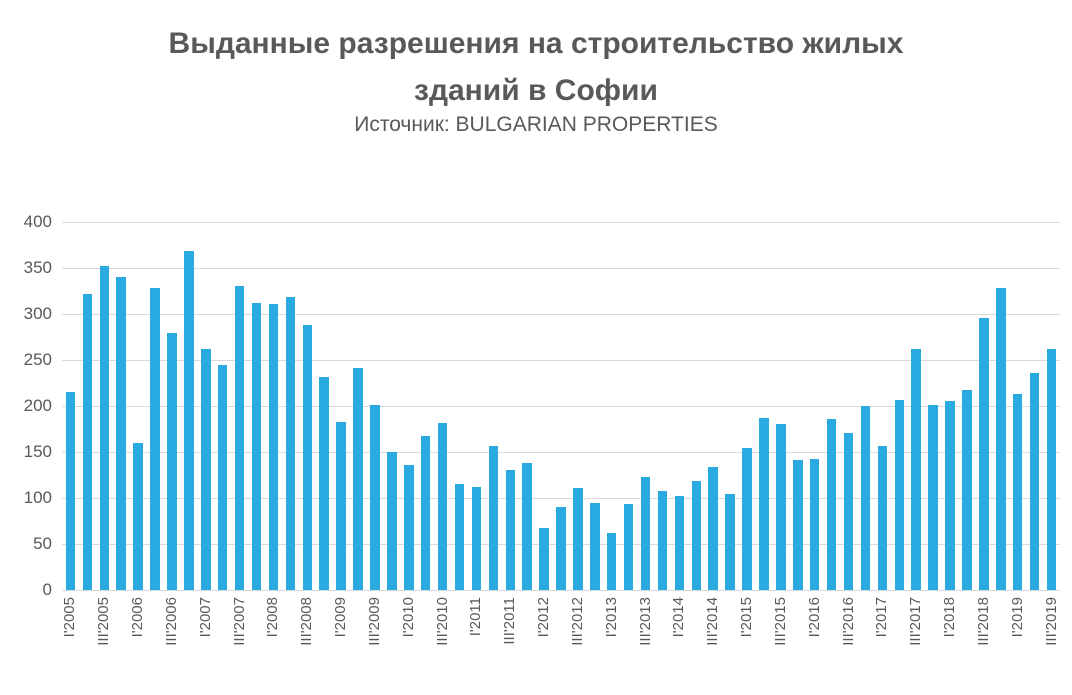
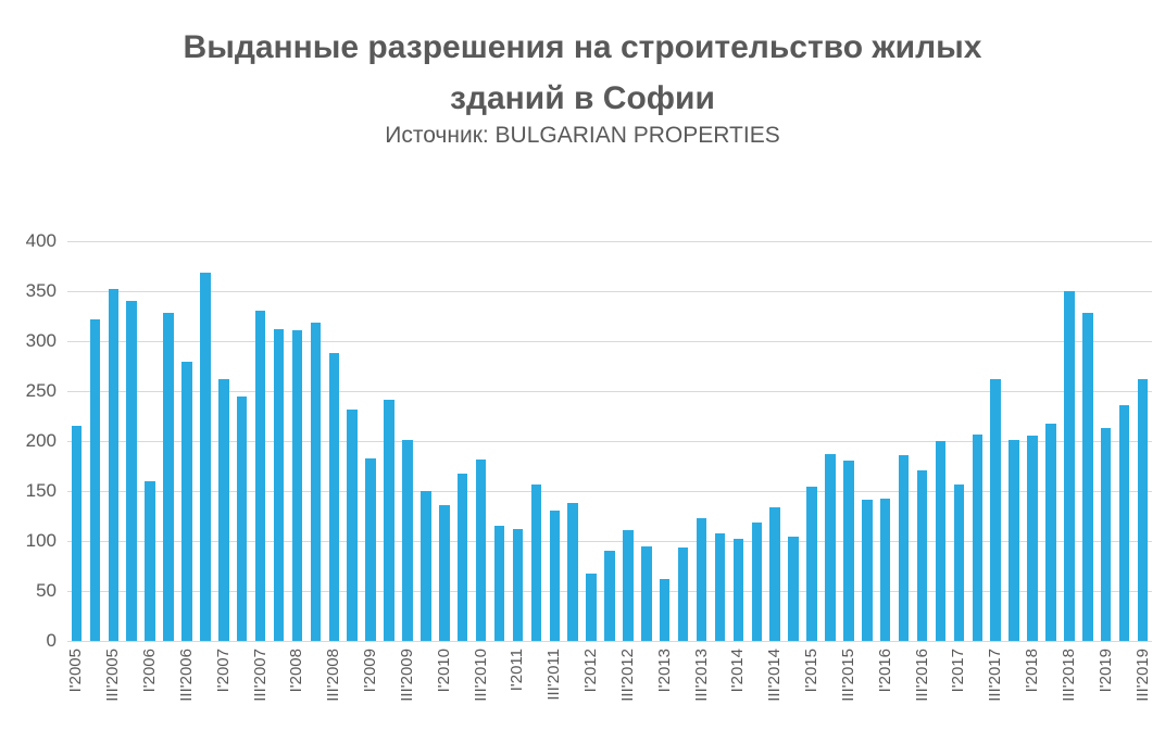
III'2018: 300 -> 350
